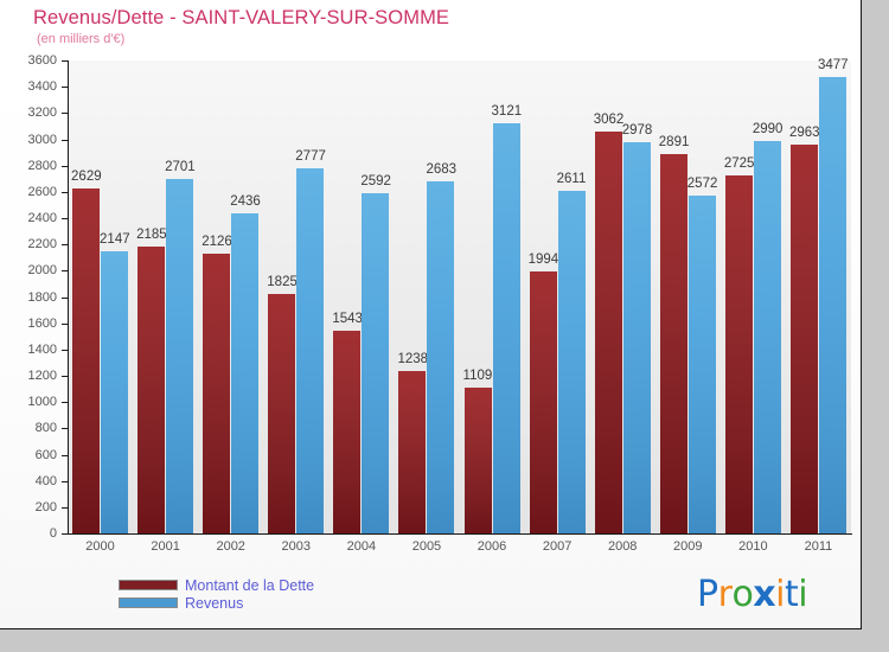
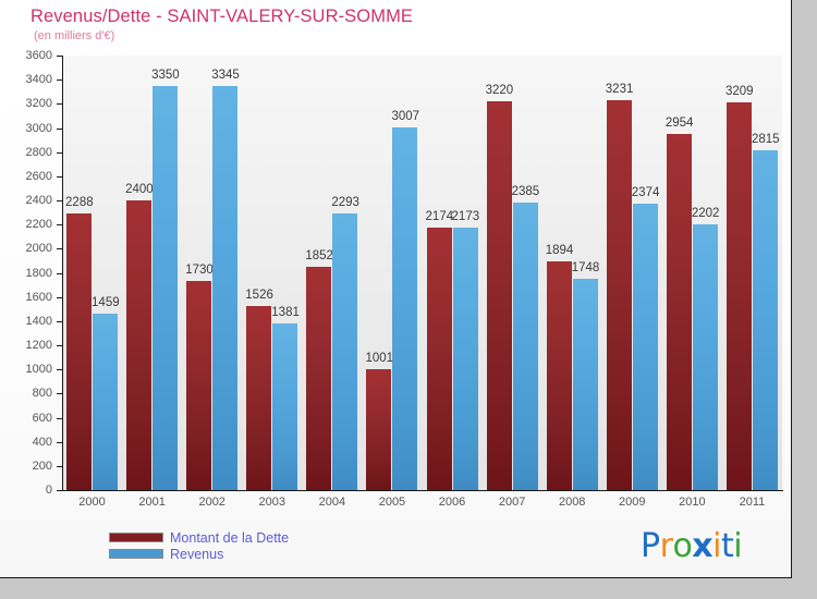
Montant de la Dette/2000: 2629 -> 2288
Revenus/2000: 2147 -> 1459
Montant de la Dette/2001: 2185 -> 2400
Revenus/2001: 2701 -> 3350
Montant de la Dette/2002: 2126 -> 1730
Revenus/2002: 2436 -> 3345
Montant de la Dette/2003: 1825 -> 1526
Revenus/2003: 2777 -> 1381
Montant de la Dette/2004: 1543 -> 1852
Revenus/2004: 2592 -> 2293
Montant de la Dette/2005: 1238 -> 1001
Revenus/2005: 2683 -> 3007
Montant de la Dette/2006: 1109 -> 2174
Revenus/2006: 3121 -> 2173
Montant de la Dette/2007: 1994 -> 3220
Revenus/2007: 2611 -> 2385
Montant de la Dette/2008: 3062 -> 1894
Revenus/2008: 2978 -> 1748
Montant de la Dette/2009: 2891 -> 3231
Revenus/2009: 2572 -> 2374
Montant de la Dette/2010: 2725 -> 2954
Revenus/2010: 2990 -> 2202
Montant de la Dette/2011: 2963 -> 3209
Revenus/2011: 3477 -> 2815
